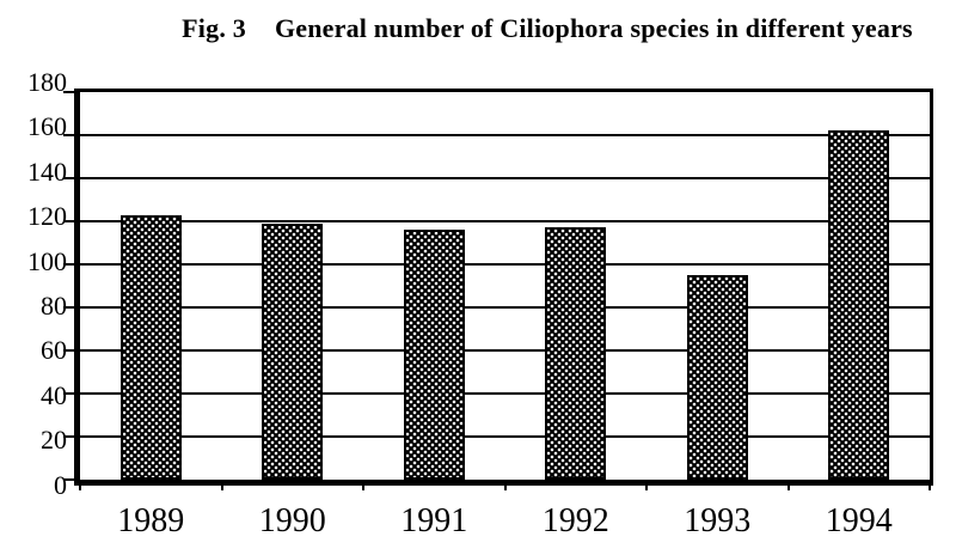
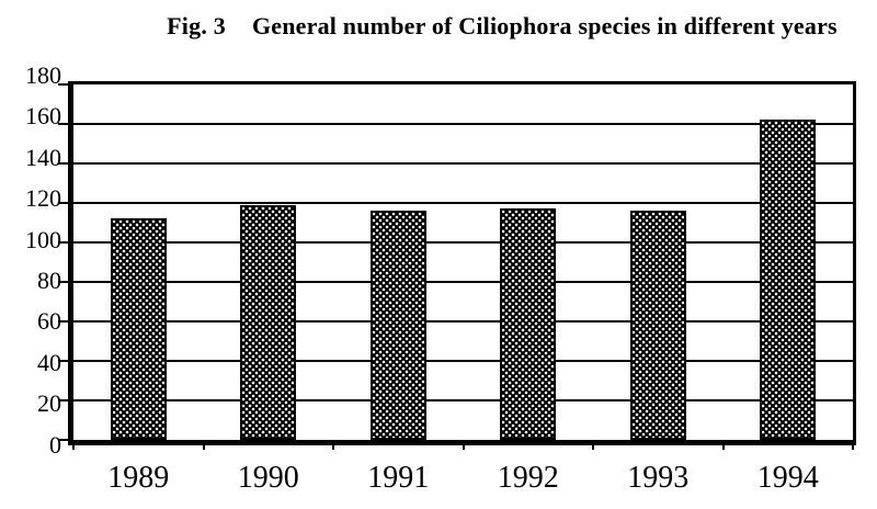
1989: 123 -> 112
1993: 95 -> 116
